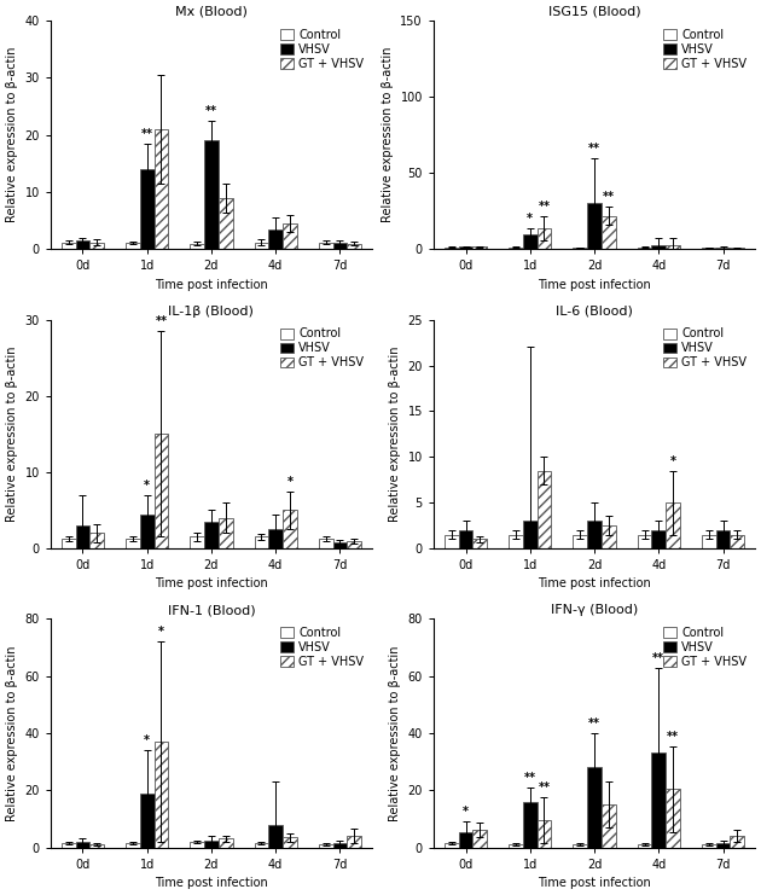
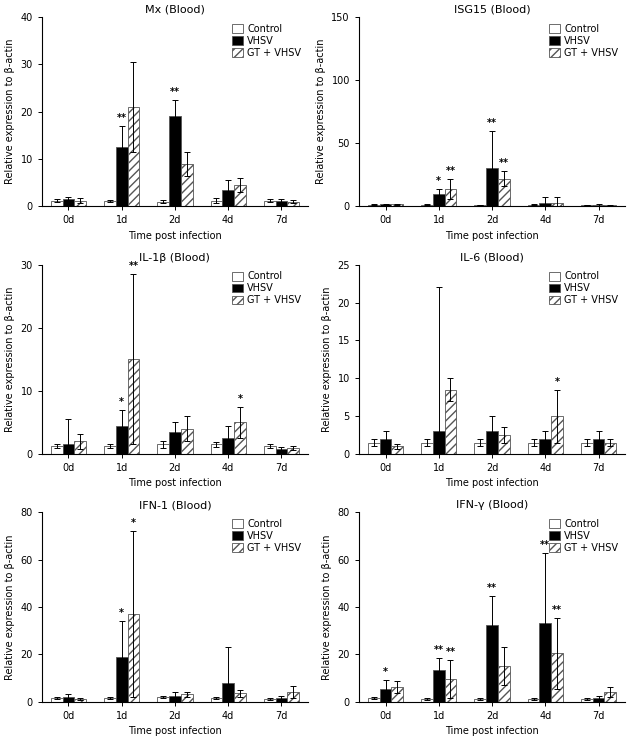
Mx (Blood)/VHSV/1d: 14.0 -> 12.5
IL-1β (Blood)/VHSV/0d: 3.0 -> 1.6
IFN-γ (Blood)/VHSV/1d: 16.0 -> 13.5
IFN-γ (Blood)/VHSV/2d: 28.0 -> 32.5
